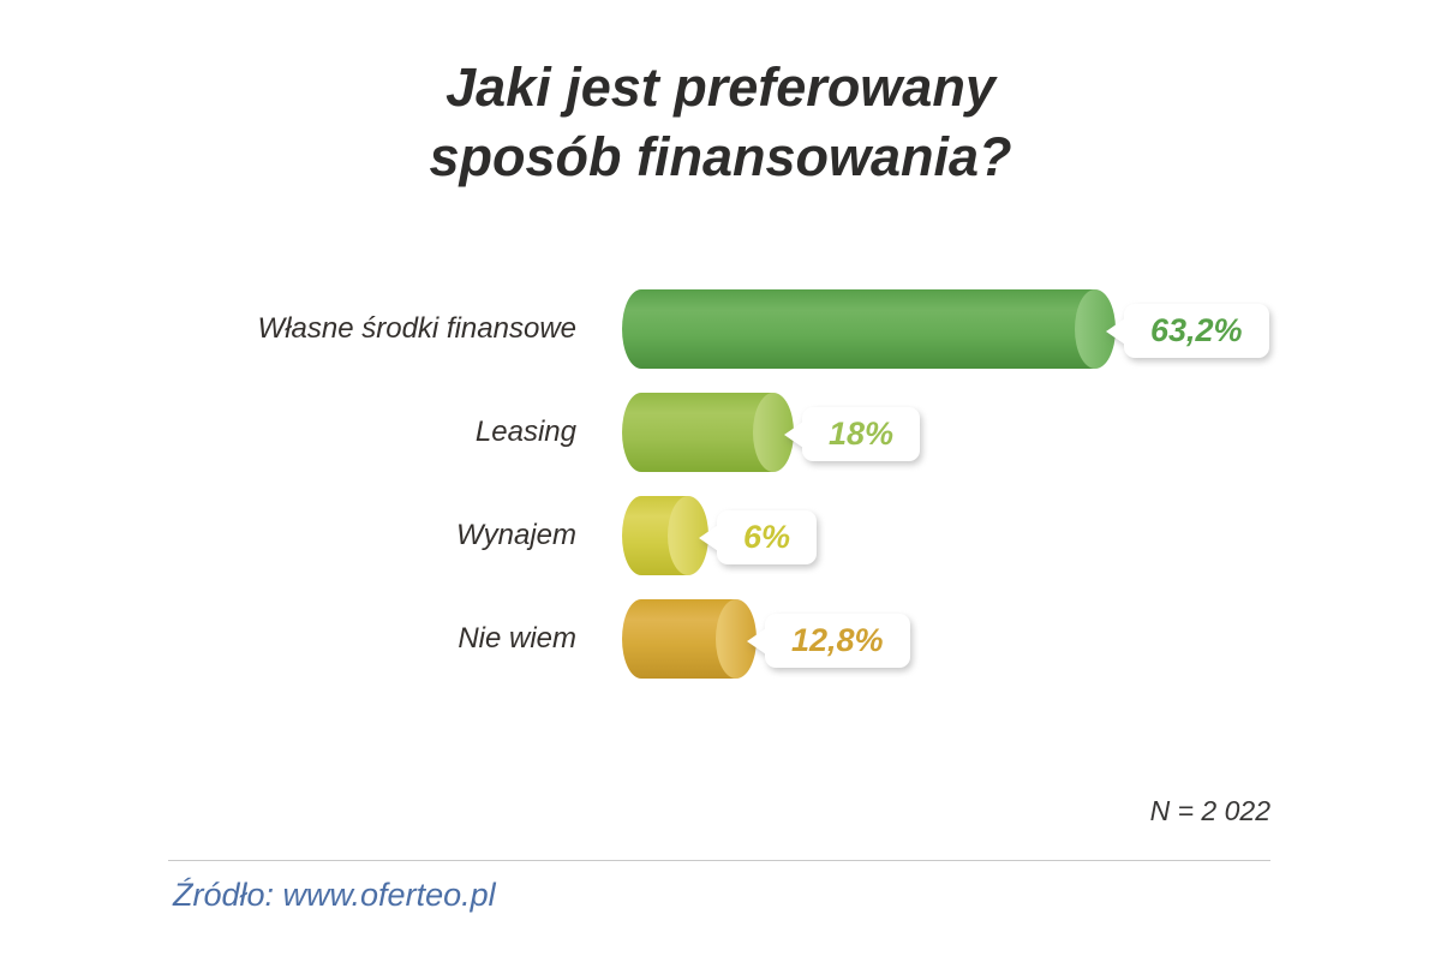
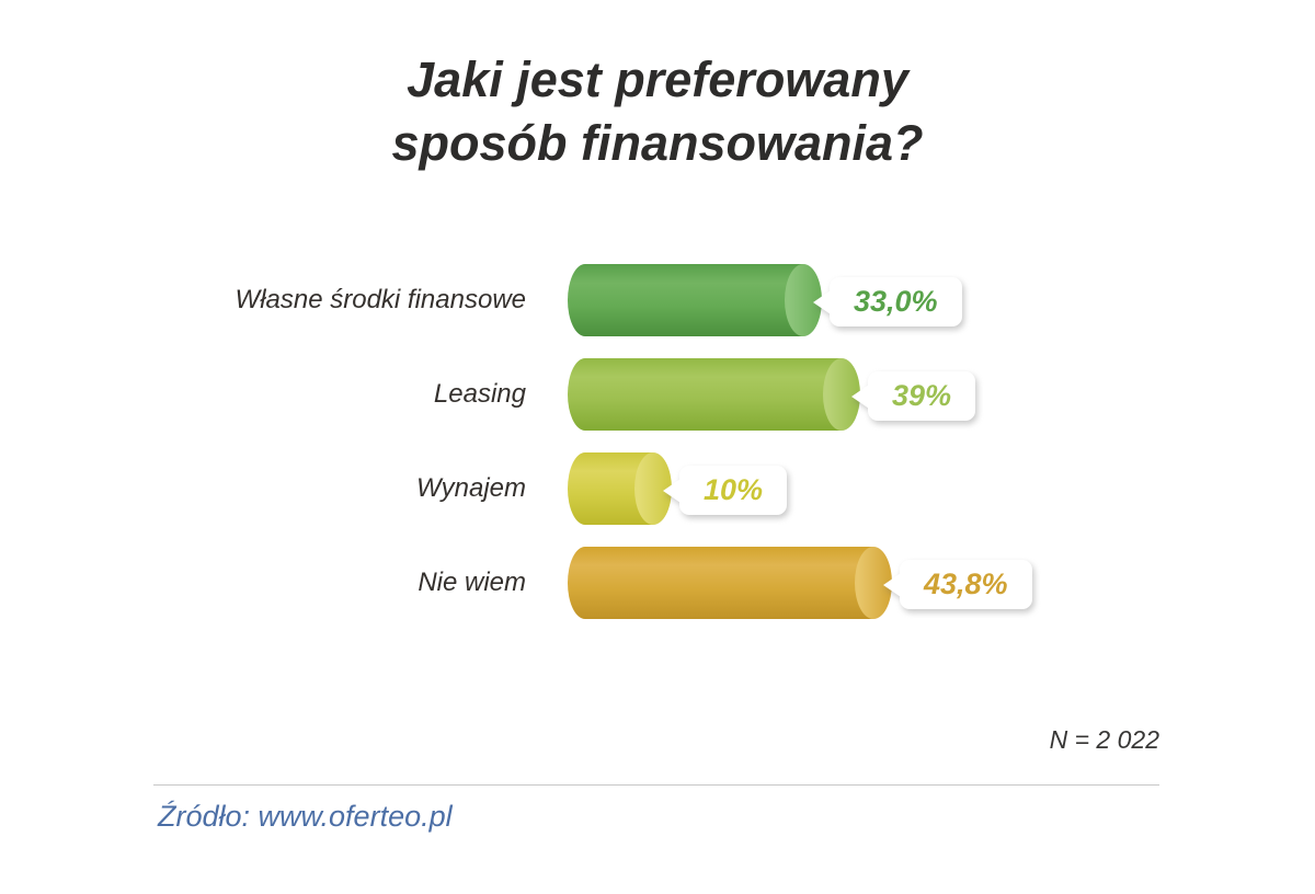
Własne środki finansowe: 63,2% -> 33,0%
Leasing: 18% -> 39%
Wynajem: 6% -> 10%
Nie wiem: 12,8% -> 43,8%
